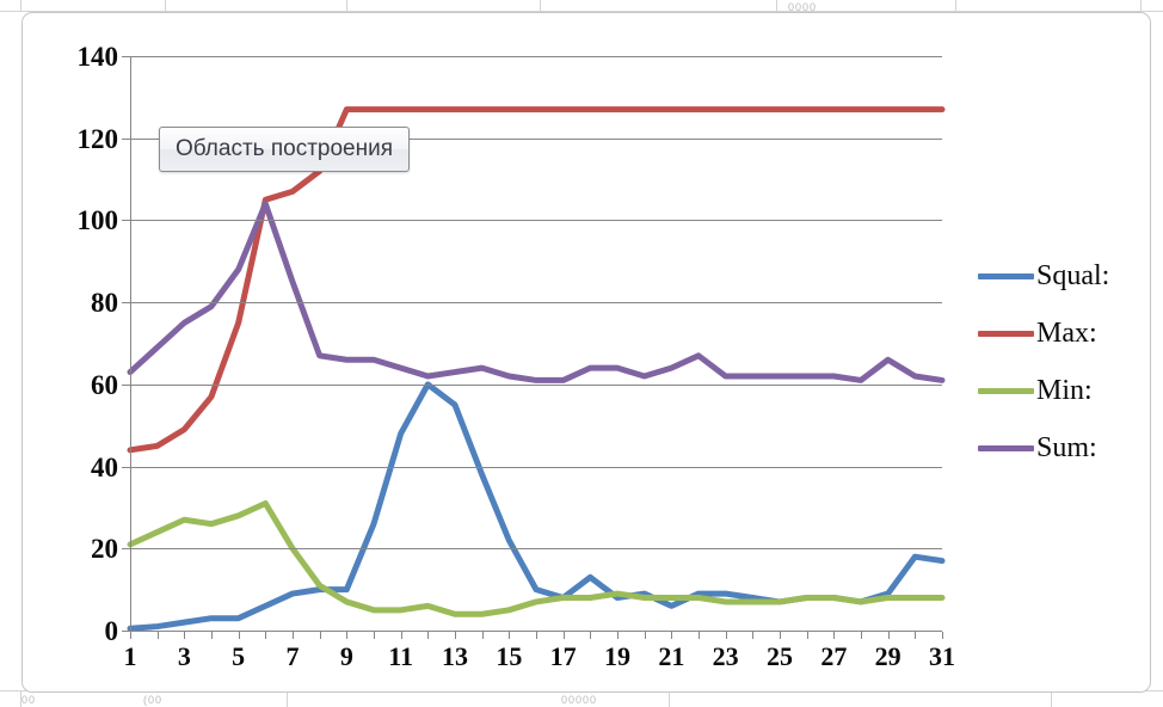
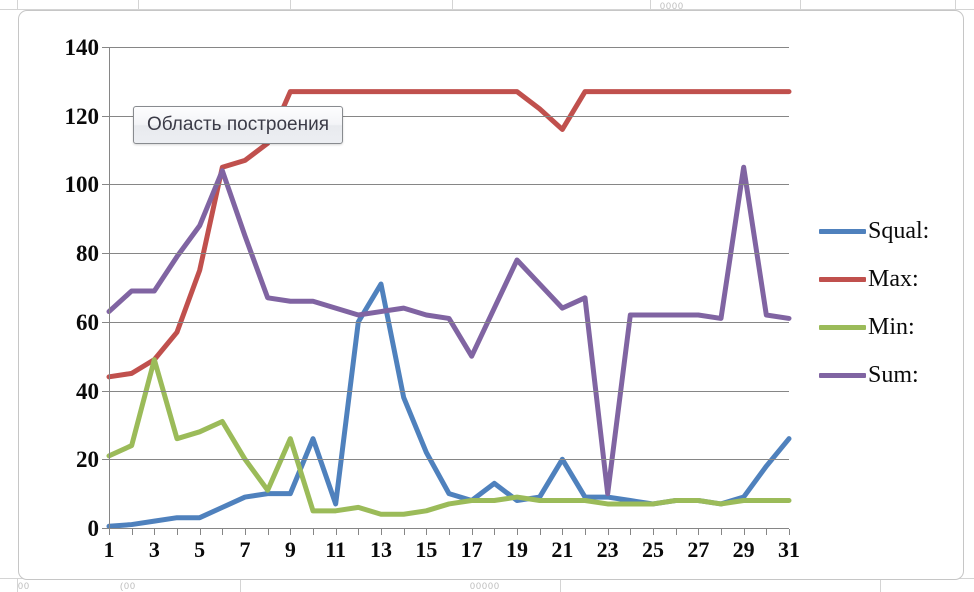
Min:/3: 27 -> 49
Sum:/3: 75 -> 69
Min:/9: 7 -> 26
Squal:/11: 48 -> 7
Squal:/13: 55 -> 71
Sum:/17: 61 -> 50
Sum:/19: 64 -> 78
Max:/20: 127 -> 122
Sum:/20: 62 -> 71
Squal:/21: 6 -> 20
Max:/21: 127 -> 116
Sum:/23: 62 -> 10
Sum:/29: 66 -> 105
Squal:/31: 17 -> 26
